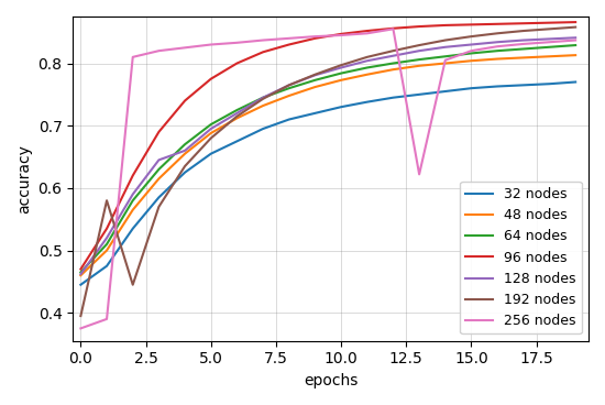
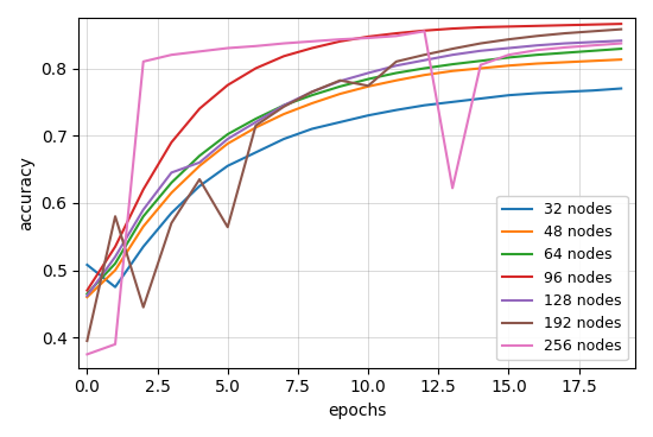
32 nodes/0.0: 0.445 -> 0.508
192 nodes/5.0: 0.680 -> 0.564
192 nodes/10.0: 0.797 -> 0.774
